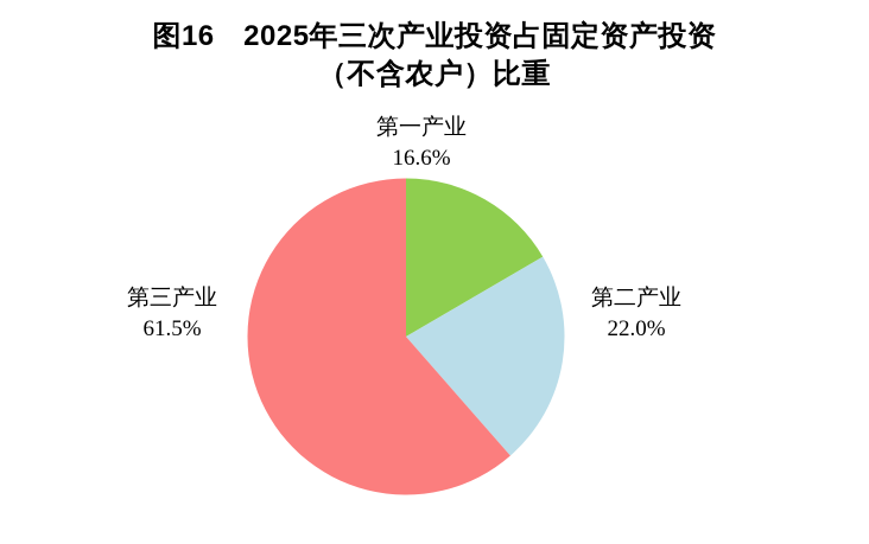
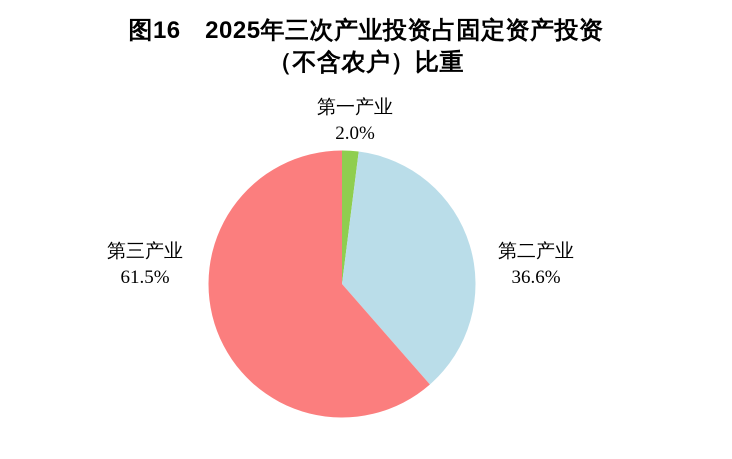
第一产业: 16.6% -> 2.0%
第二产业: 22.0% -> 36.6%
